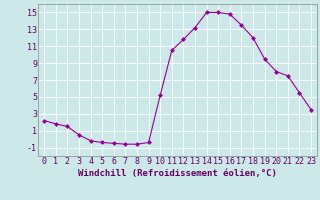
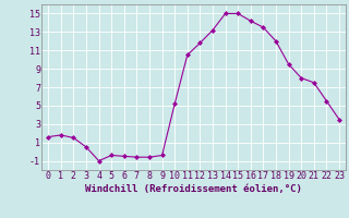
0: 2.2 -> 1.6
4: -0.2 -> -1.0
16: 14.8 -> 14.2
